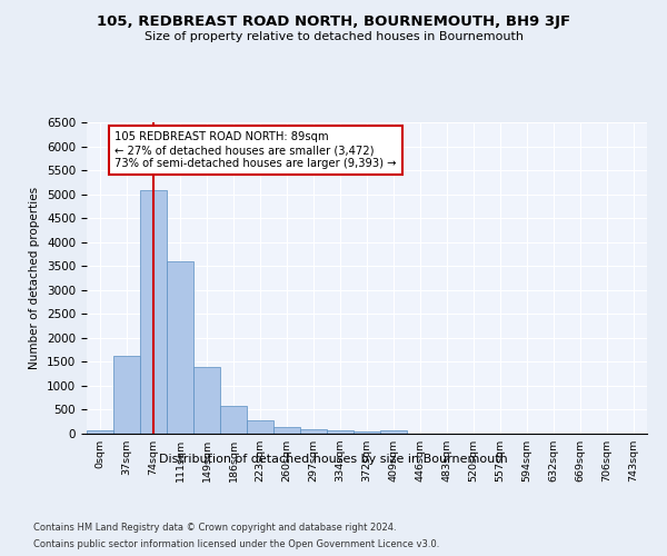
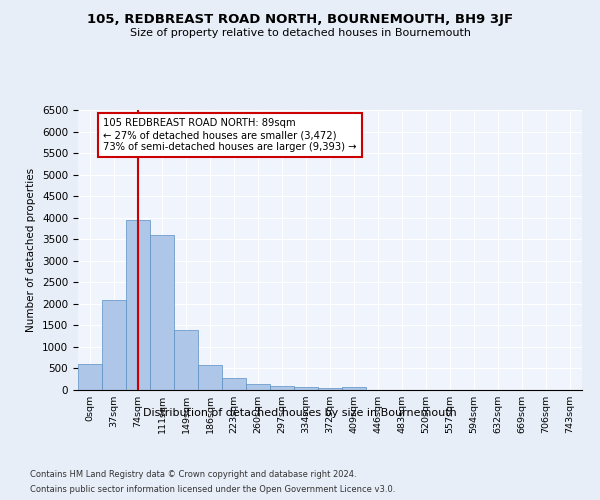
0sqm: 80 -> 600
37sqm: 1620 -> 2100
74sqm: 5080 -> 3950
